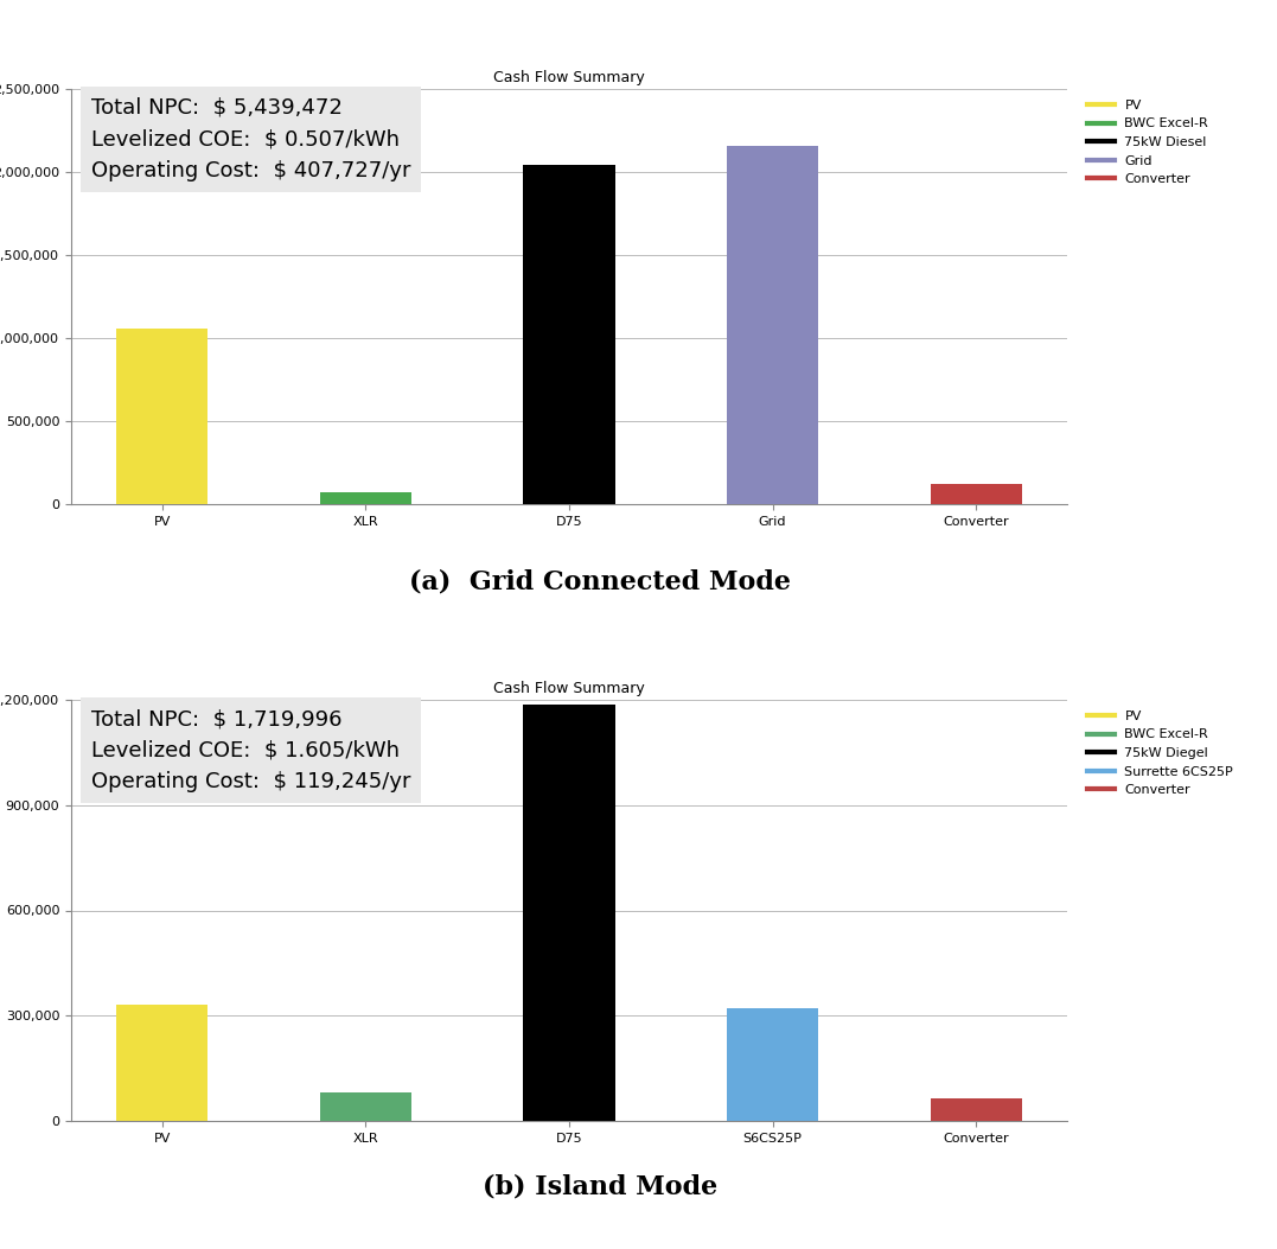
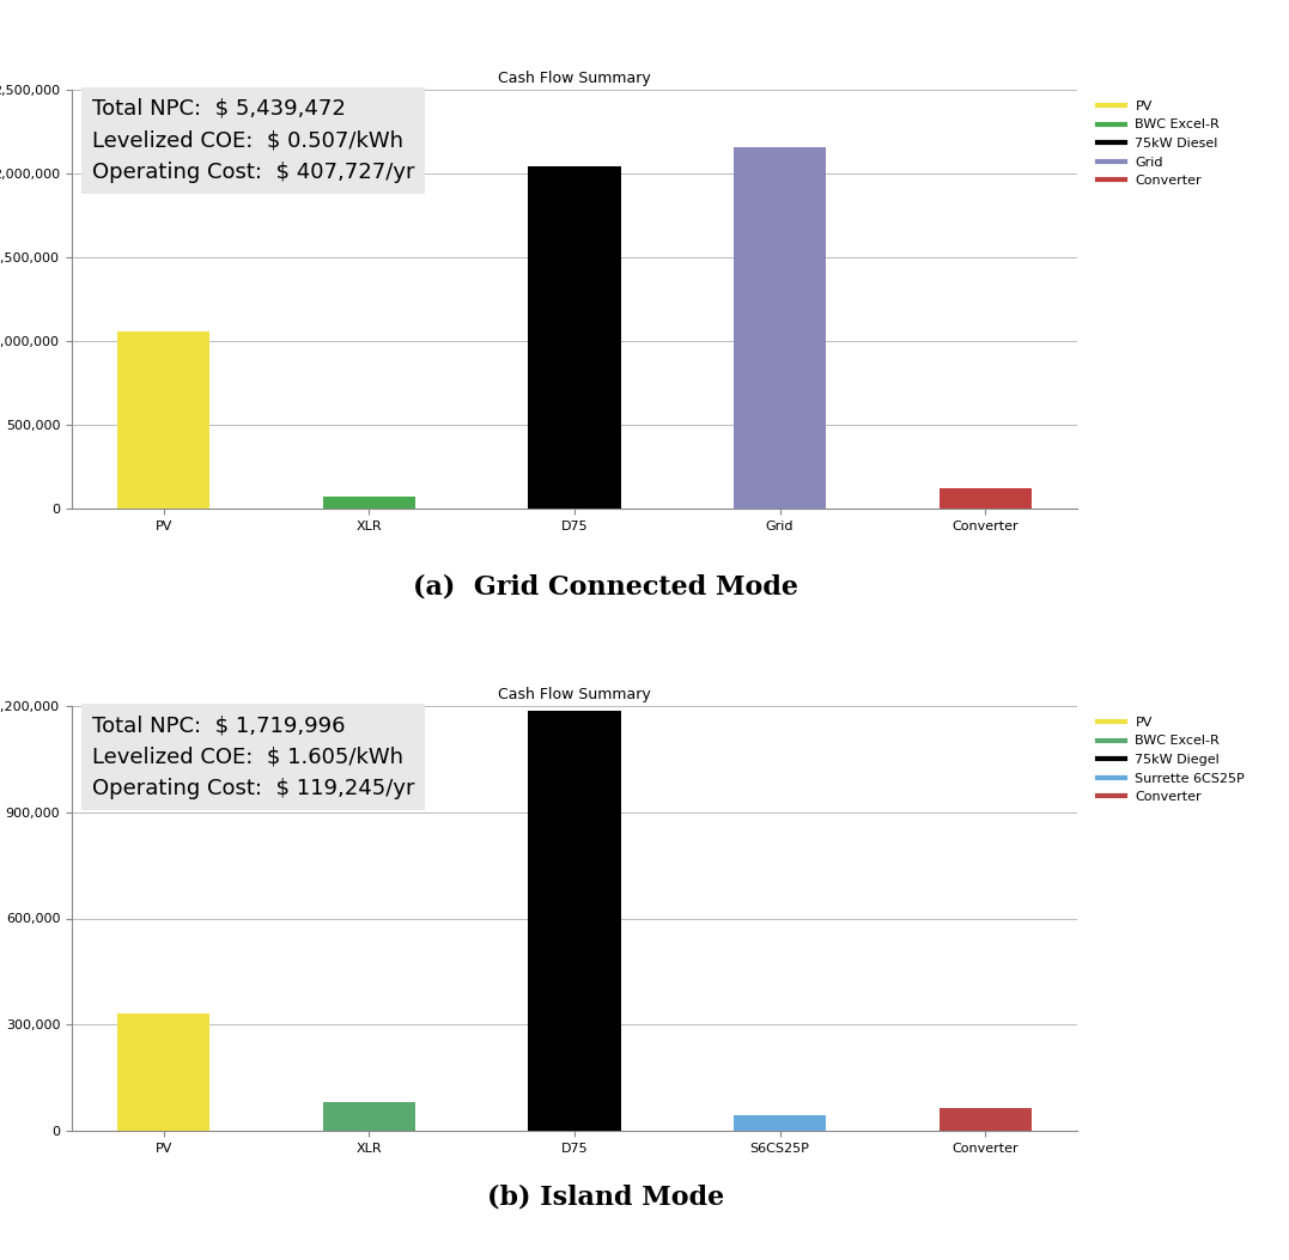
S6CS25P: 320,000 -> 45,000
